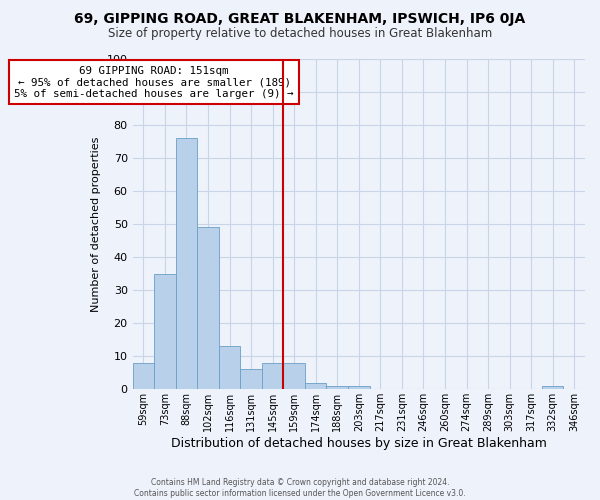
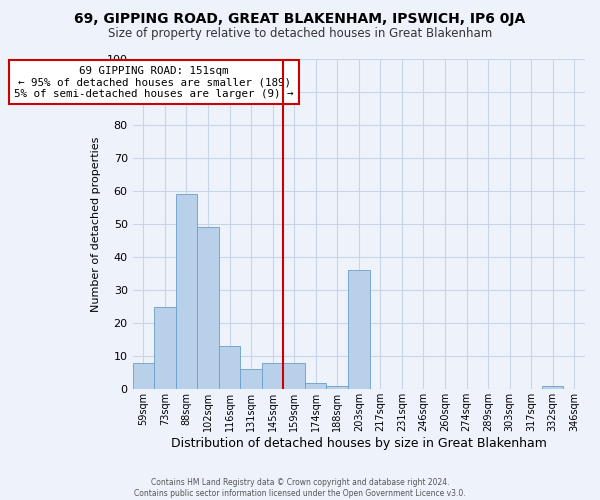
73sqm: 35 -> 25
88sqm: 76 -> 59
203sqm: 1 -> 36
